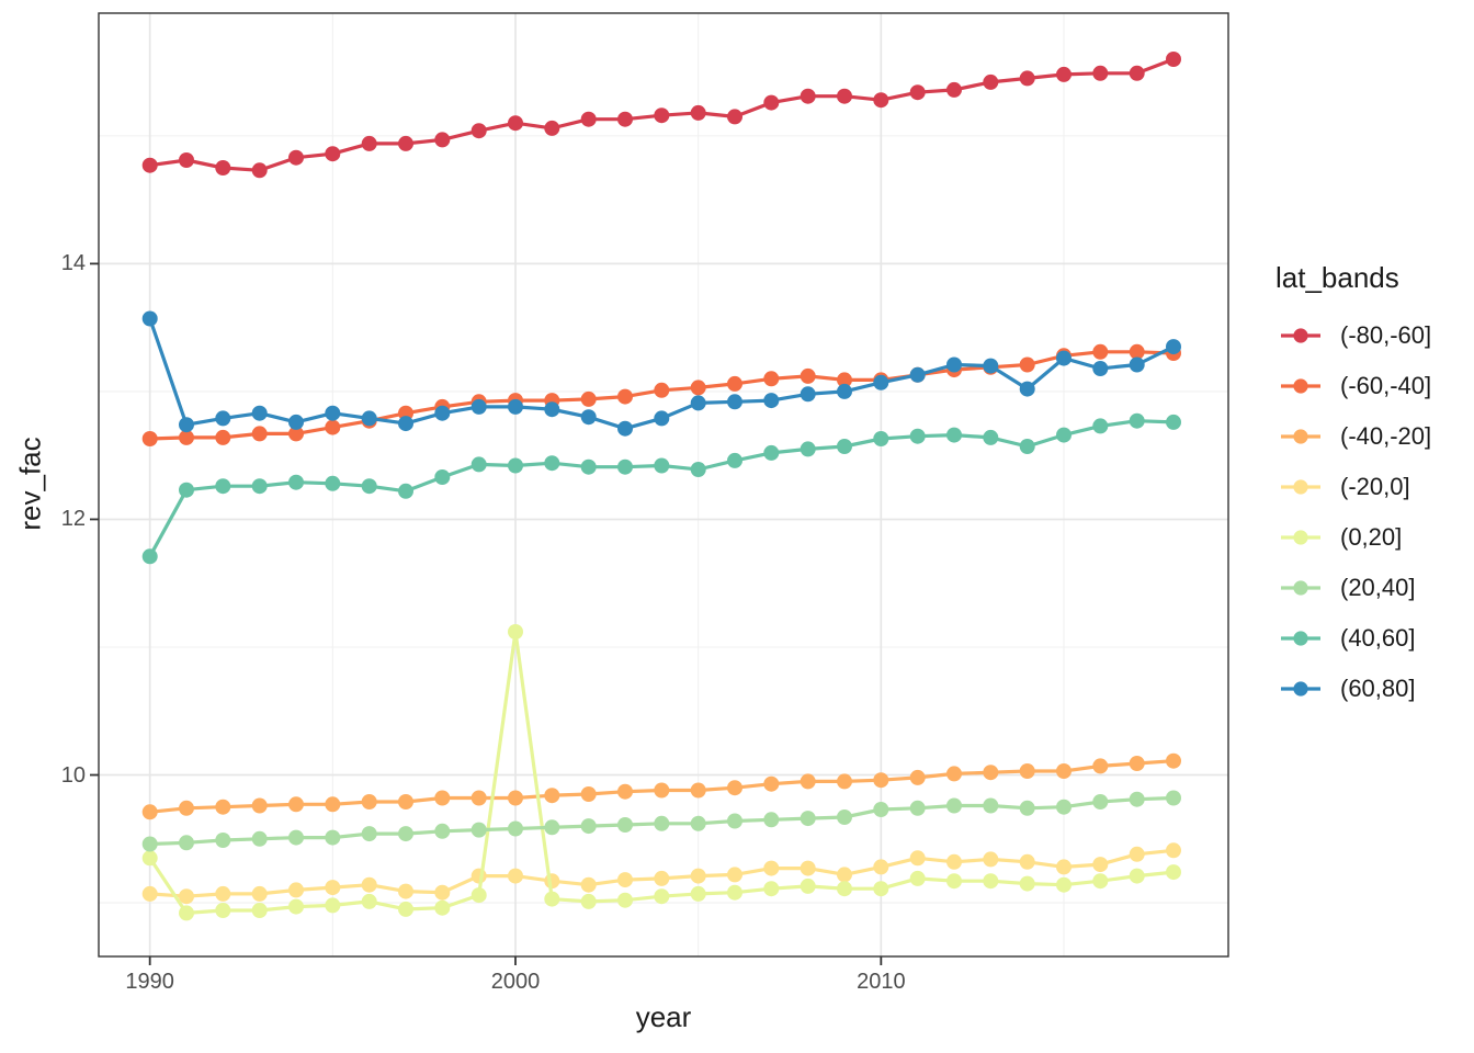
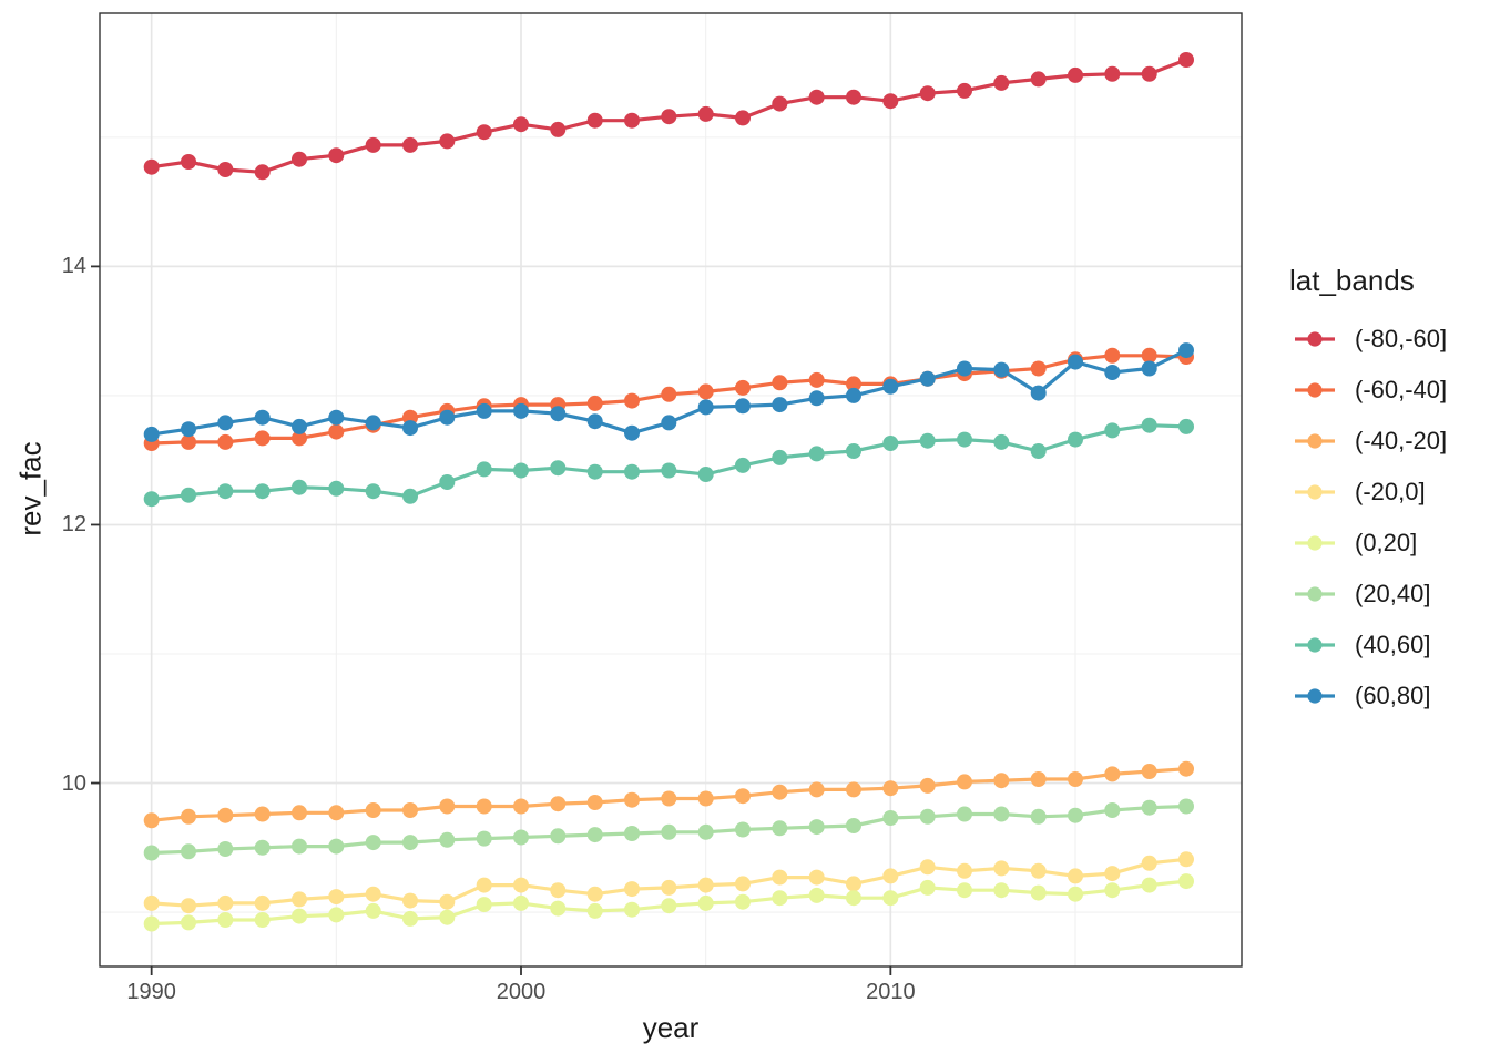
(0,20]/1990: 9.35 -> 8.91
(40,60]/1990: 11.71 -> 12.20
(60,80]/1990: 13.57 -> 12.70
(0,20]/2000: 11.12 -> 9.07
